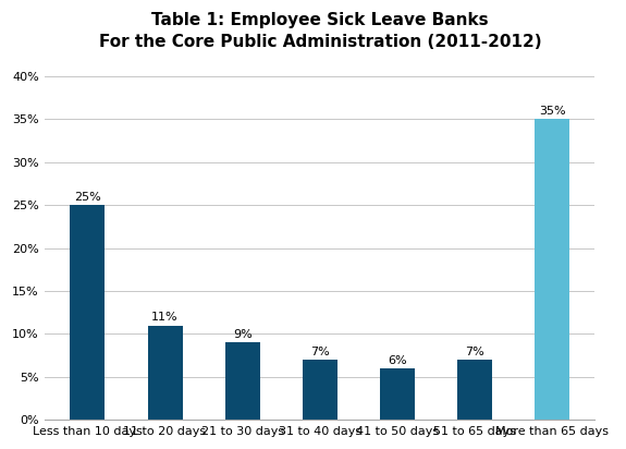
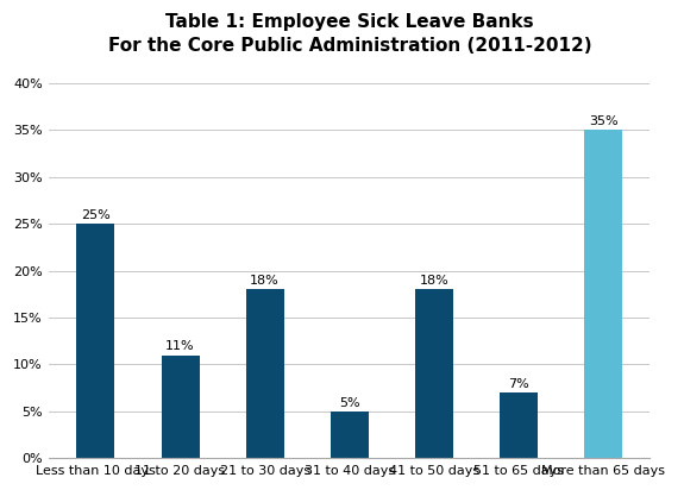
21 to 30 days: 9% -> 18%
31 to 40 days: 7% -> 5%
41 to 50 days: 6% -> 18%
